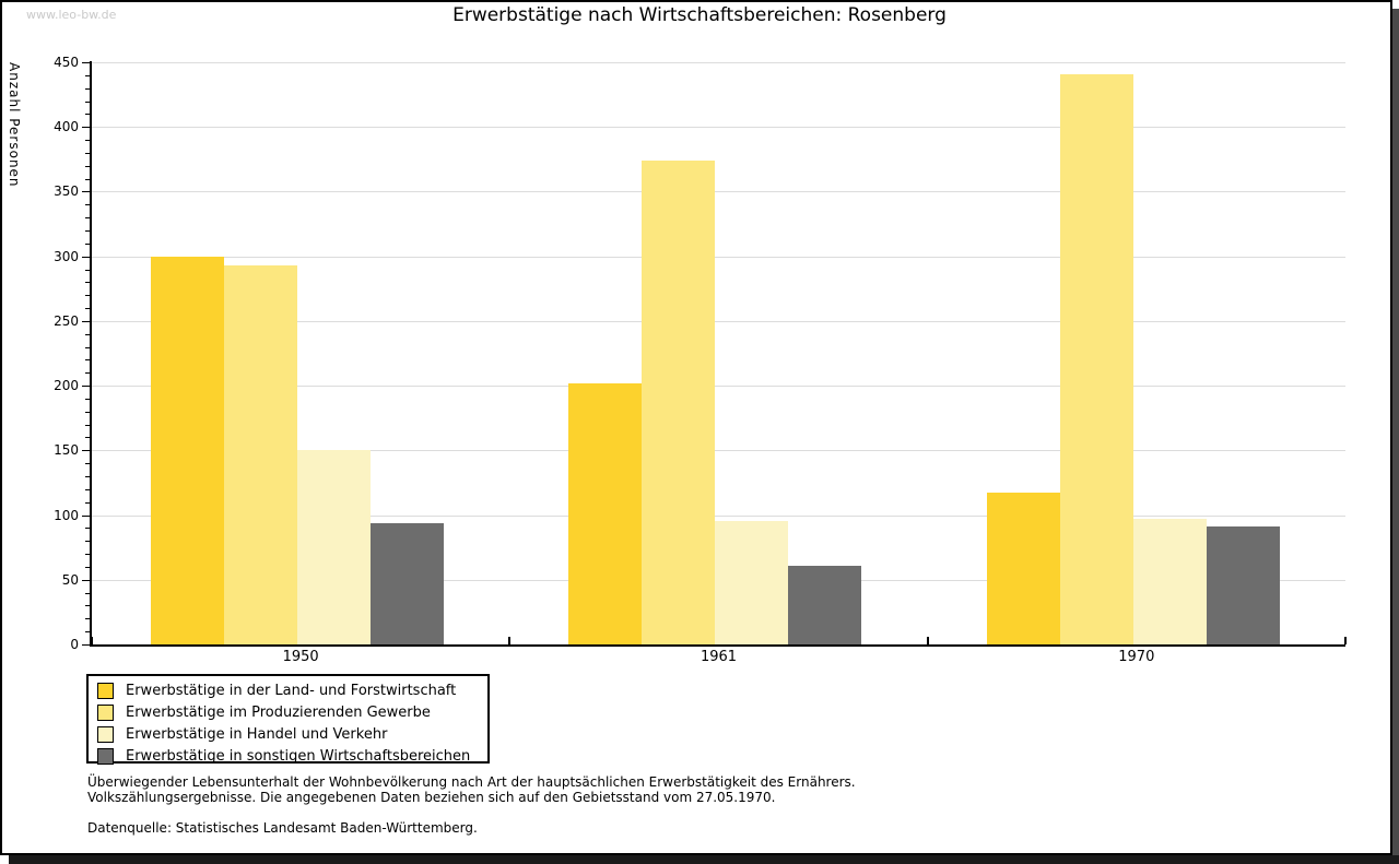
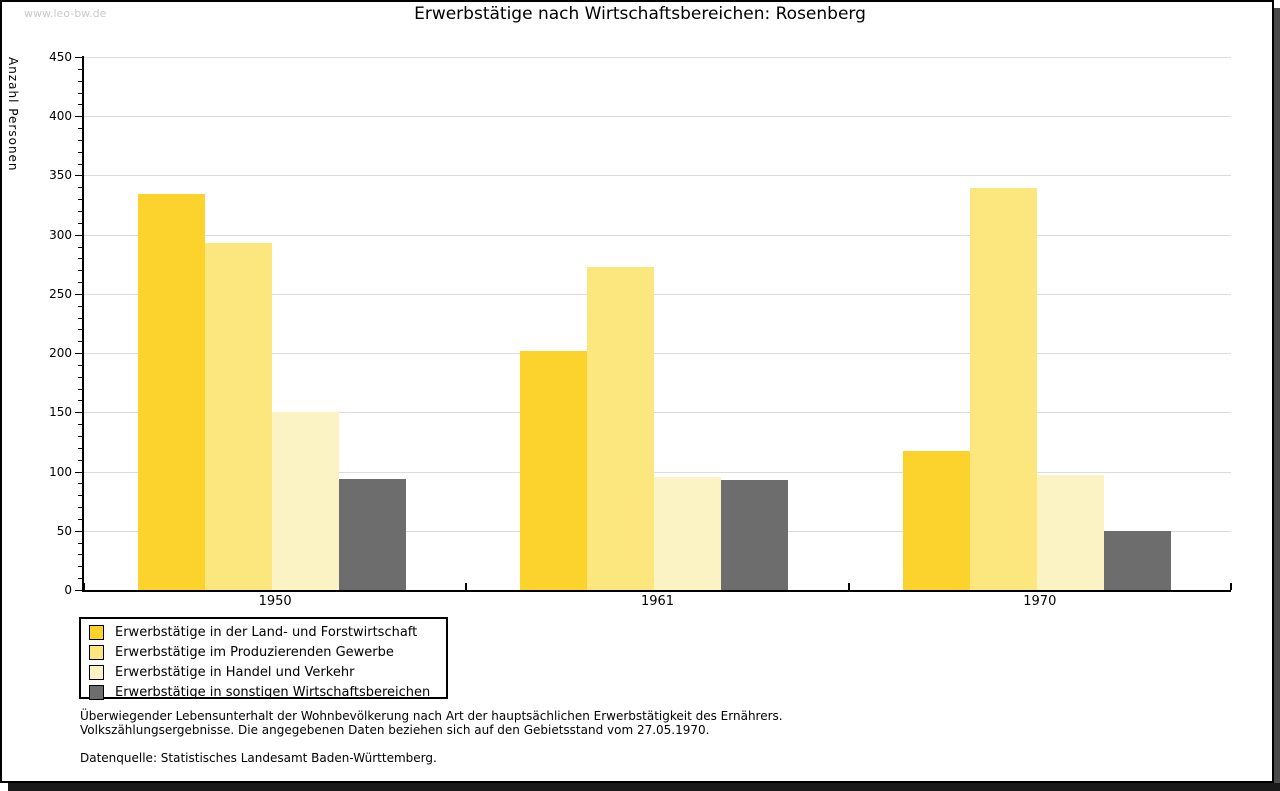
Erwerbstätige in der Land- und Forstwirtschaft/1950: 300 -> 334
Erwerbstätige im Produzierenden Gewerbe/1961: 374 -> 273
Erwerbstätige in sonstigen Wirtschaftsbereichen/1961: 61 -> 93
Erwerbstätige im Produzierenden Gewerbe/1970: 441 -> 339
Erwerbstätige in sonstigen Wirtschaftsbereichen/1970: 91 -> 50
